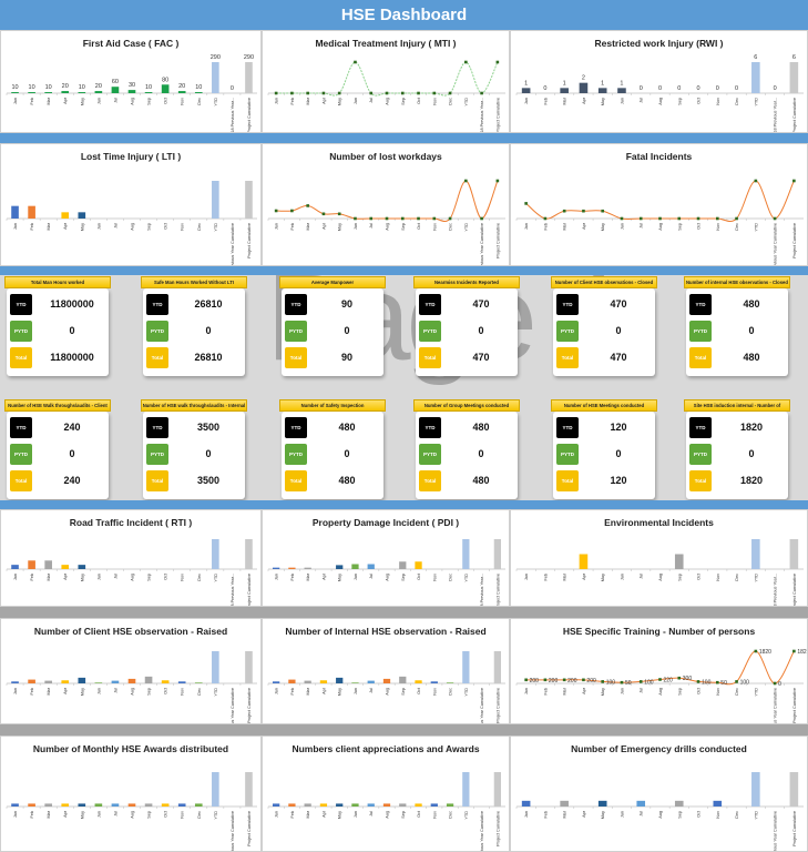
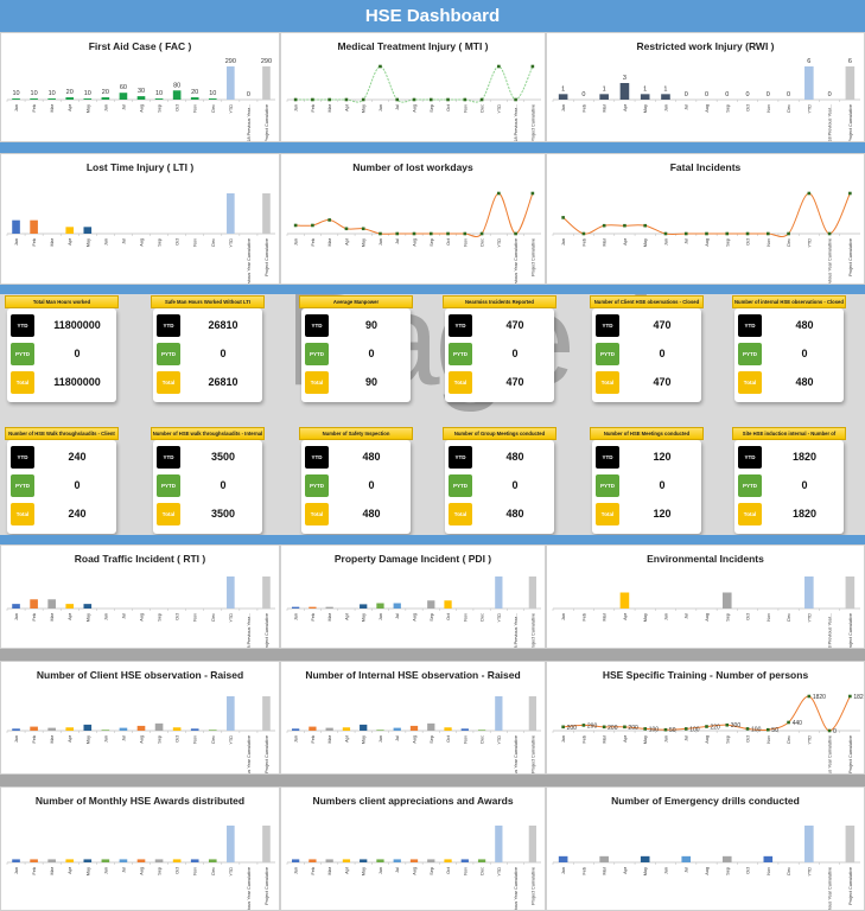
Restricted work Injury (RWI )/Apr: 2 -> 3
HSE Specific Training - Number of persons/Feb: 200 -> 290
HSE Specific Training - Number of persons/Dec: 100 -> 440
